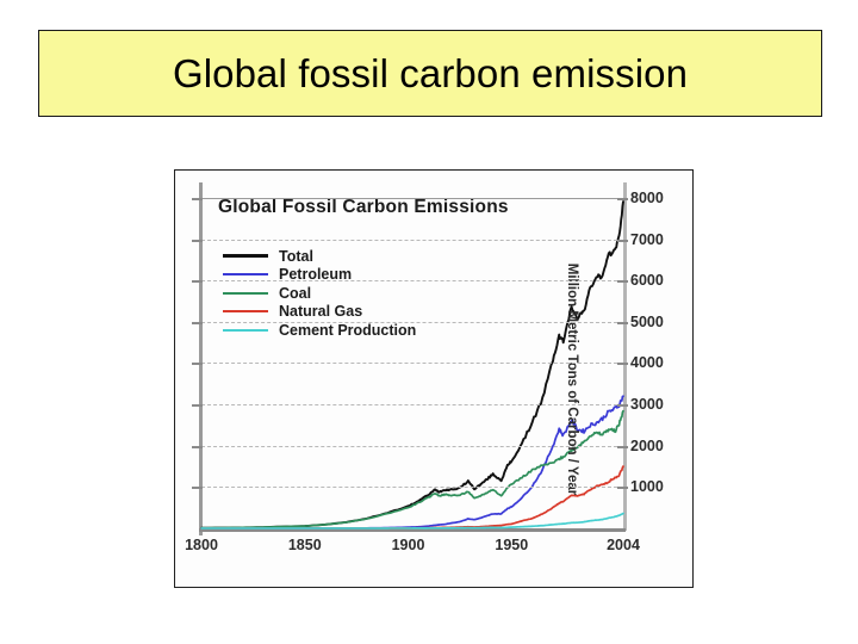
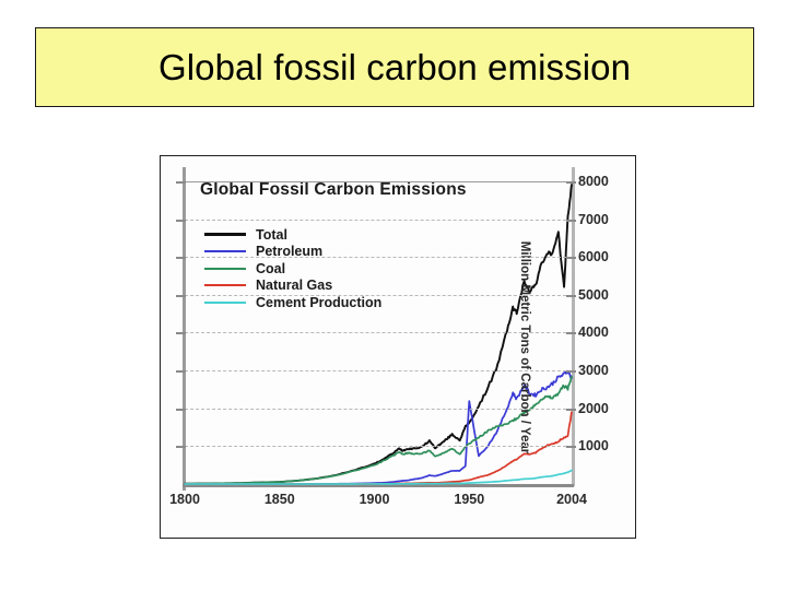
Petroleum/1950: 500 -> 2200
Total/2000: 6800 -> 5200
Coal/2000: 2400 -> 2600
Petroleum/2004: 3200 -> 2800
Natural Gas/2004: 1500 -> 1900
